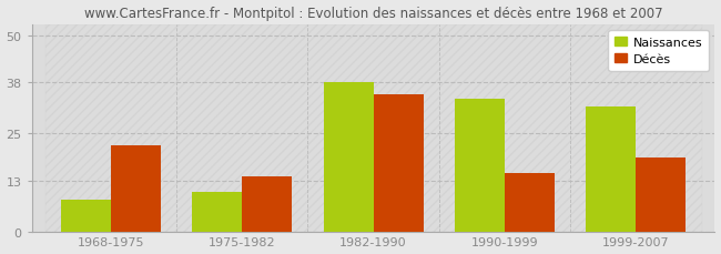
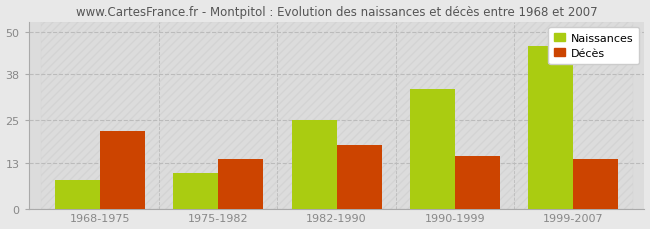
Naissances/1982-1990: 38 -> 25
Décès/1982-1990: 35 -> 18
Naissances/1999-2007: 32 -> 46
Décès/1999-2007: 19 -> 14
